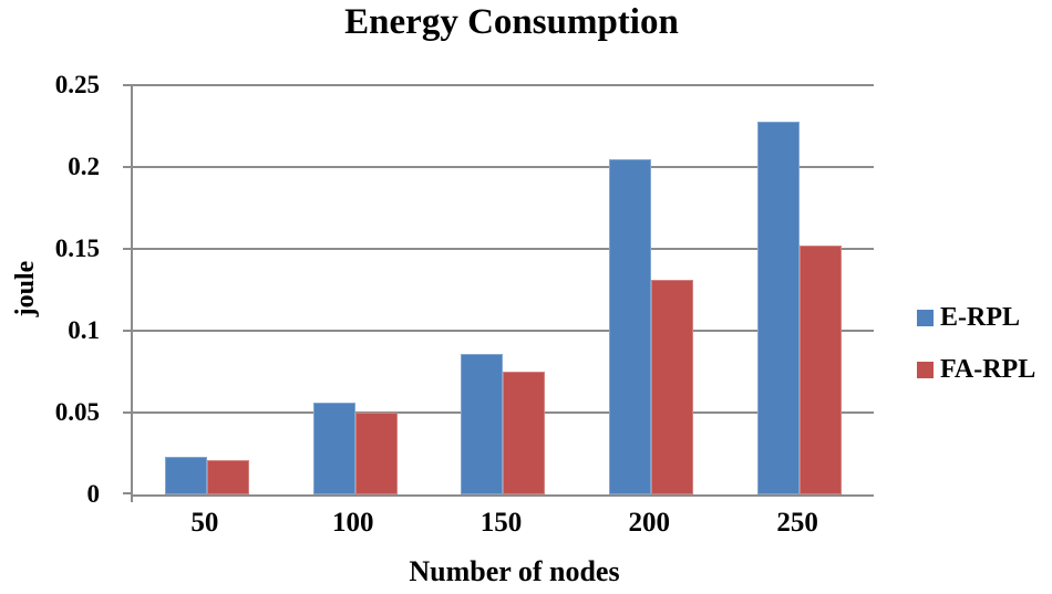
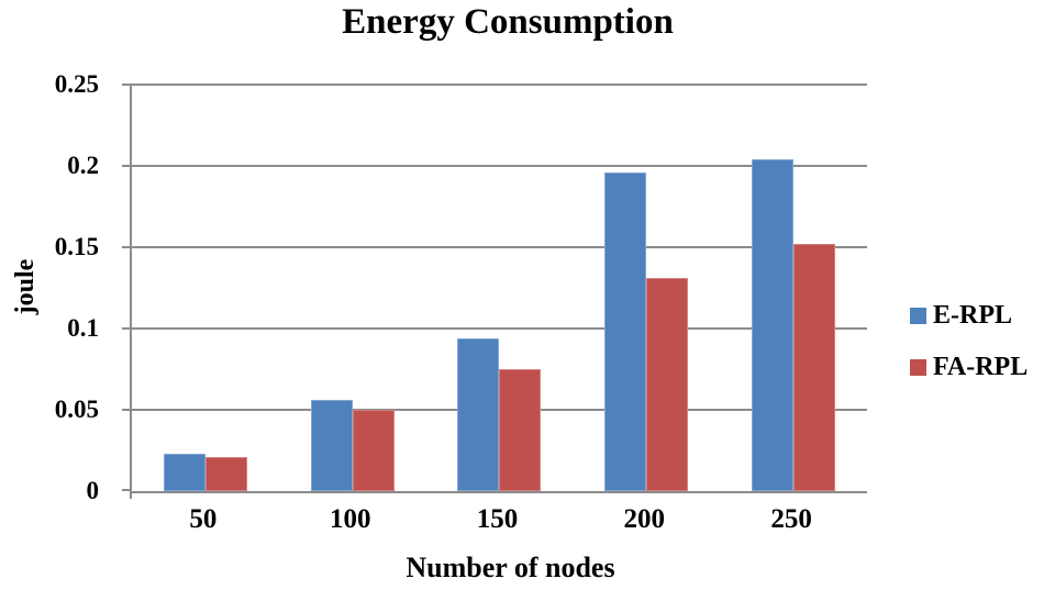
E-RPL/150: 0.086 -> 0.094
E-RPL/200: 0.205 -> 0.196
E-RPL/250: 0.228 -> 0.204
